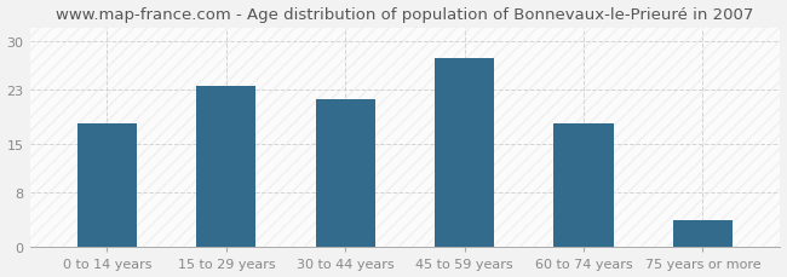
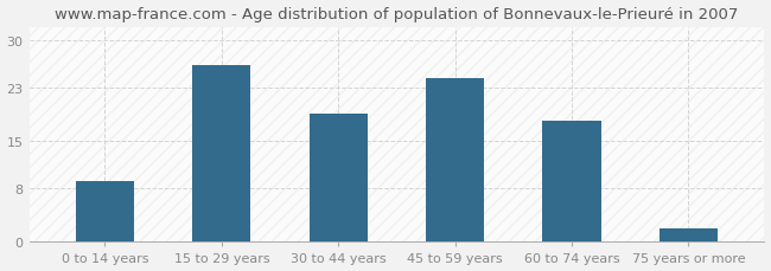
0 to 14 years: 18.0 -> 9.0
15 to 29 years: 23.5 -> 26.4
30 to 44 years: 21.5 -> 19.2
45 to 59 years: 27.5 -> 24.4
75 years or more: 4.0 -> 2.0
